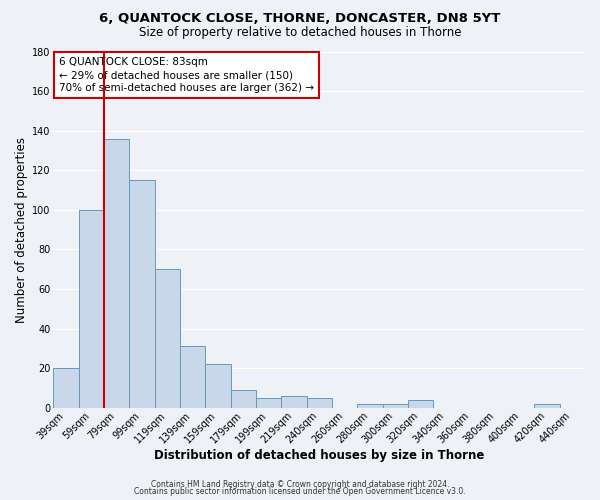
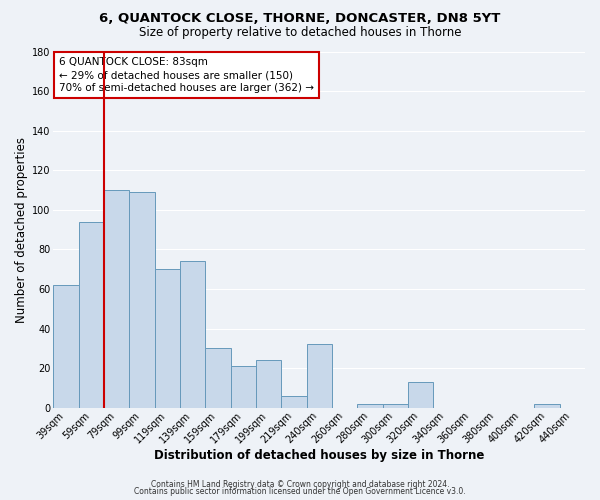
39sqm: 20 -> 62
59sqm: 100 -> 94
79sqm: 136 -> 110
99sqm: 115 -> 109
139sqm: 31 -> 74
159sqm: 22 -> 30
179sqm: 9 -> 21
199sqm: 5 -> 24
240sqm: 5 -> 32
320sqm: 4 -> 13
